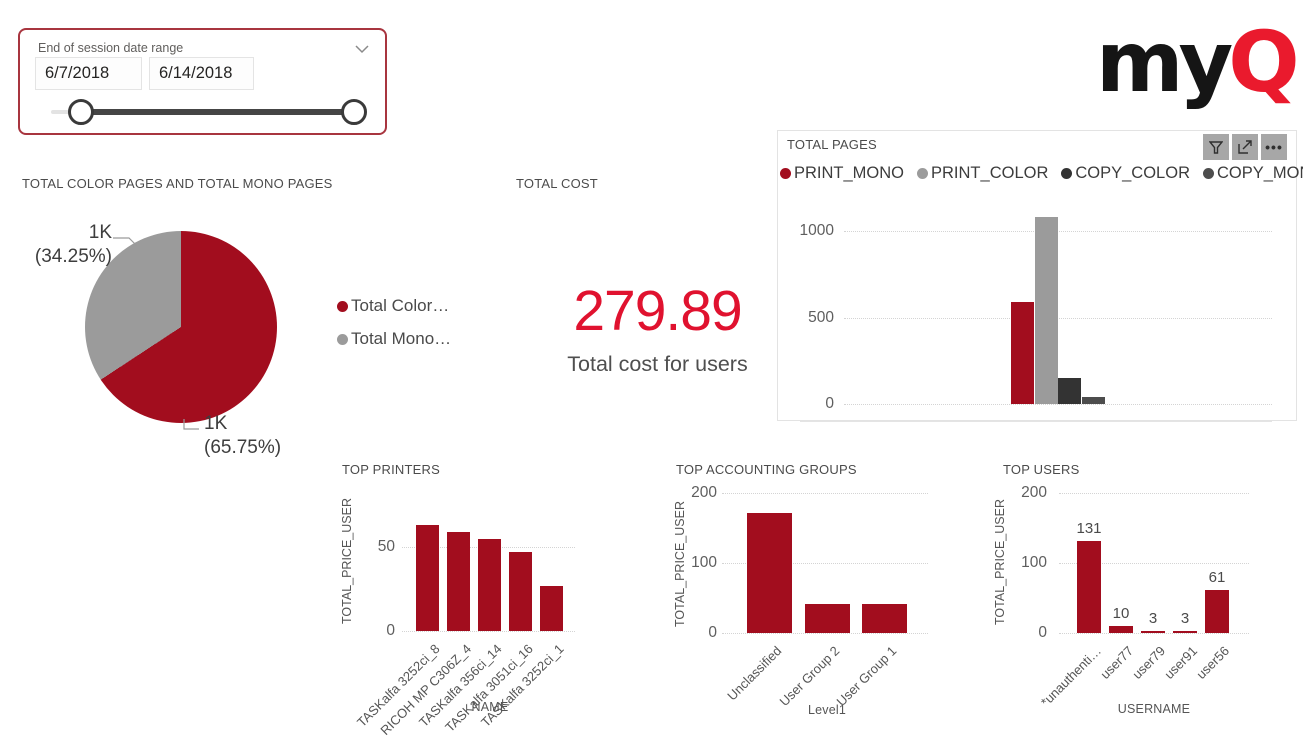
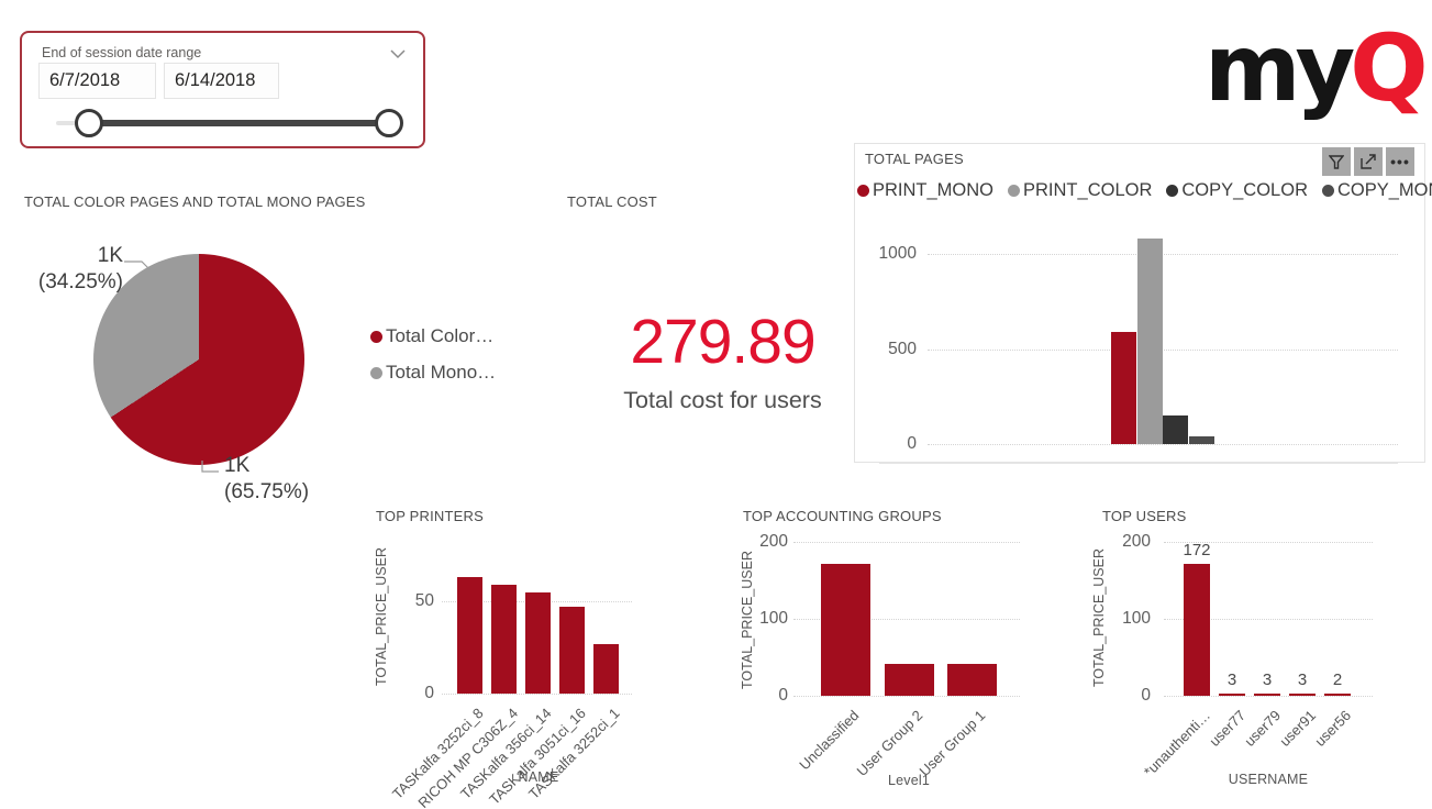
TOP USERS/*unauthenti…: 131 -> 172
TOP USERS/user77: 10 -> 3
TOP USERS/user56: 61 -> 2
